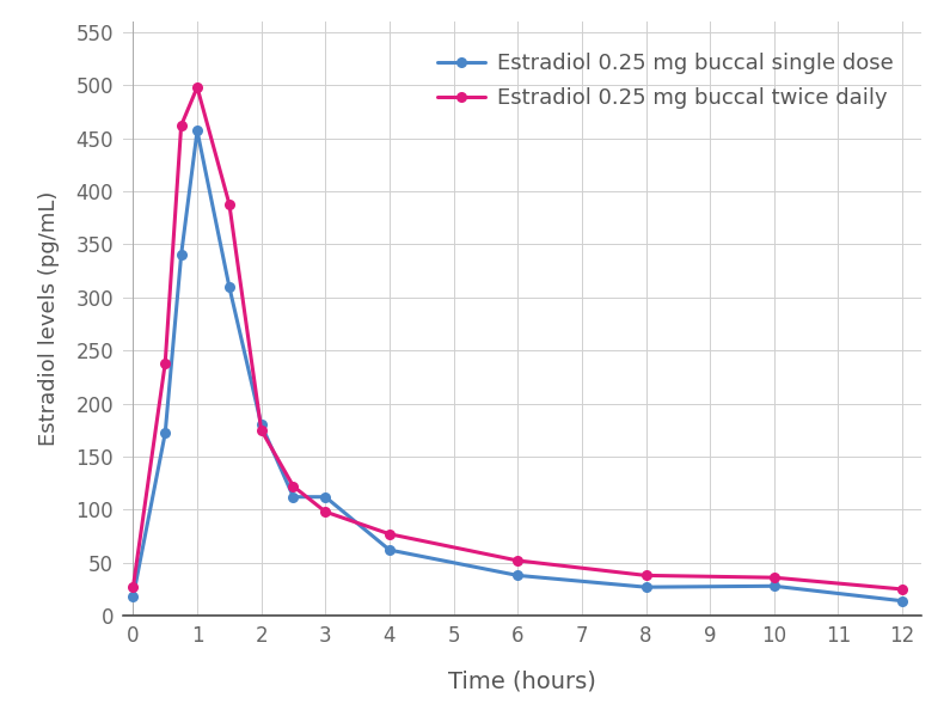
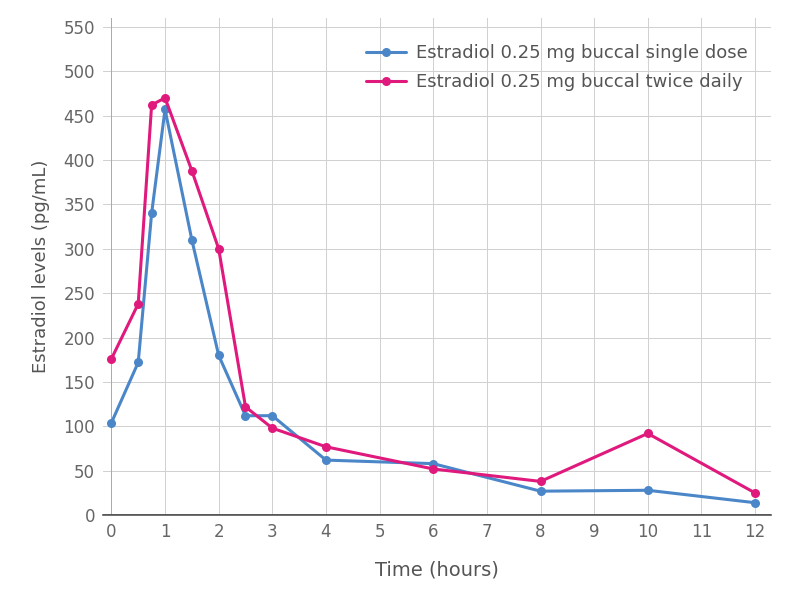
Estradiol 0.25 mg buccal single dose/0: 18 -> 104
Estradiol 0.25 mg buccal twice daily/0: 27 -> 176
Estradiol 0.25 mg buccal twice daily/1: 498 -> 470
Estradiol 0.25 mg buccal twice daily/2: 175 -> 300
Estradiol 0.25 mg buccal single dose/6: 38 -> 58
Estradiol 0.25 mg buccal twice daily/10: 36 -> 92
